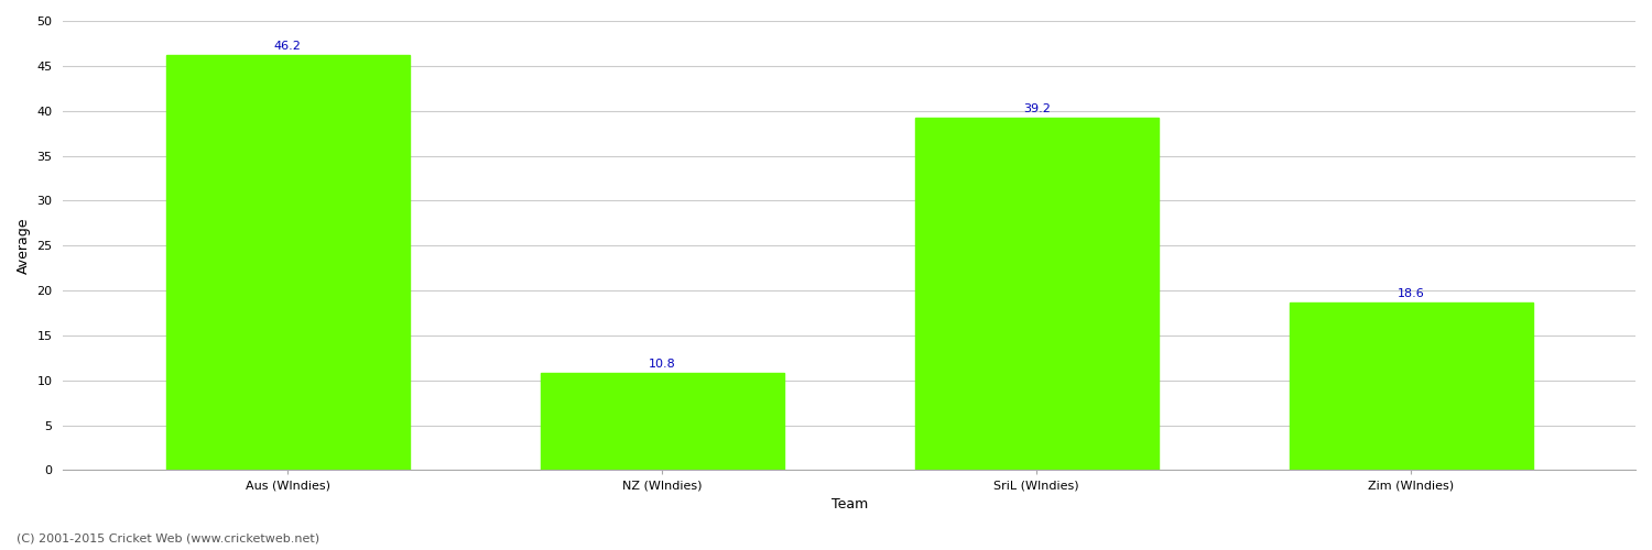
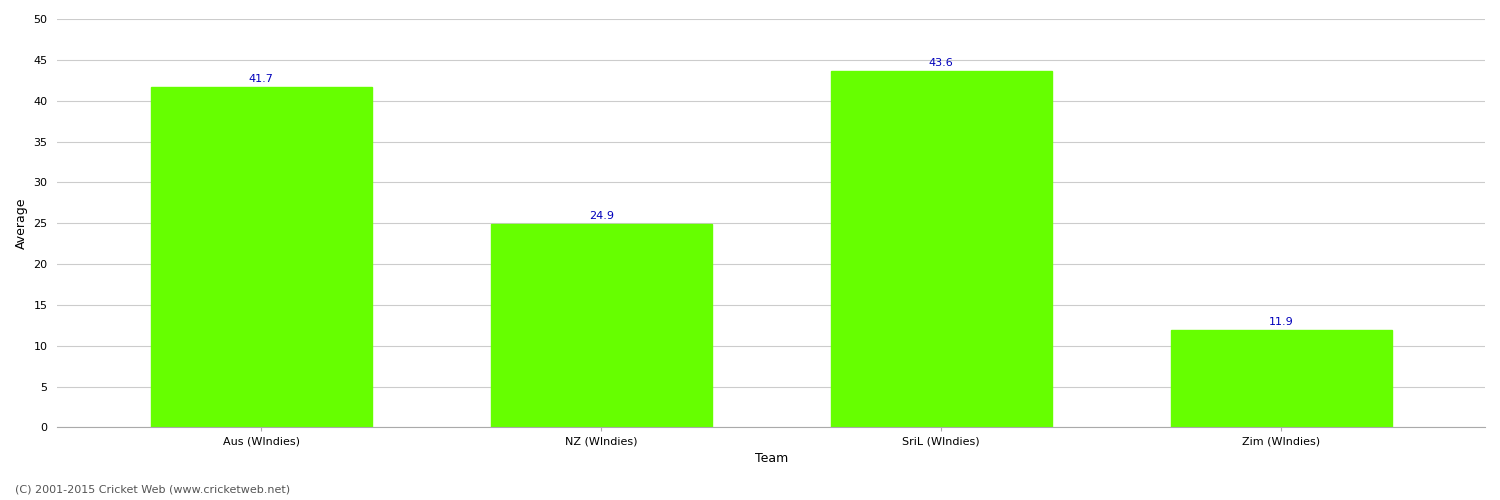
Aus (WIndies): 46.2 -> 41.7
NZ (WIndies): 10.8 -> 24.9
SriL (WIndies): 39.2 -> 43.6
Zim (WIndies): 18.6 -> 11.9
